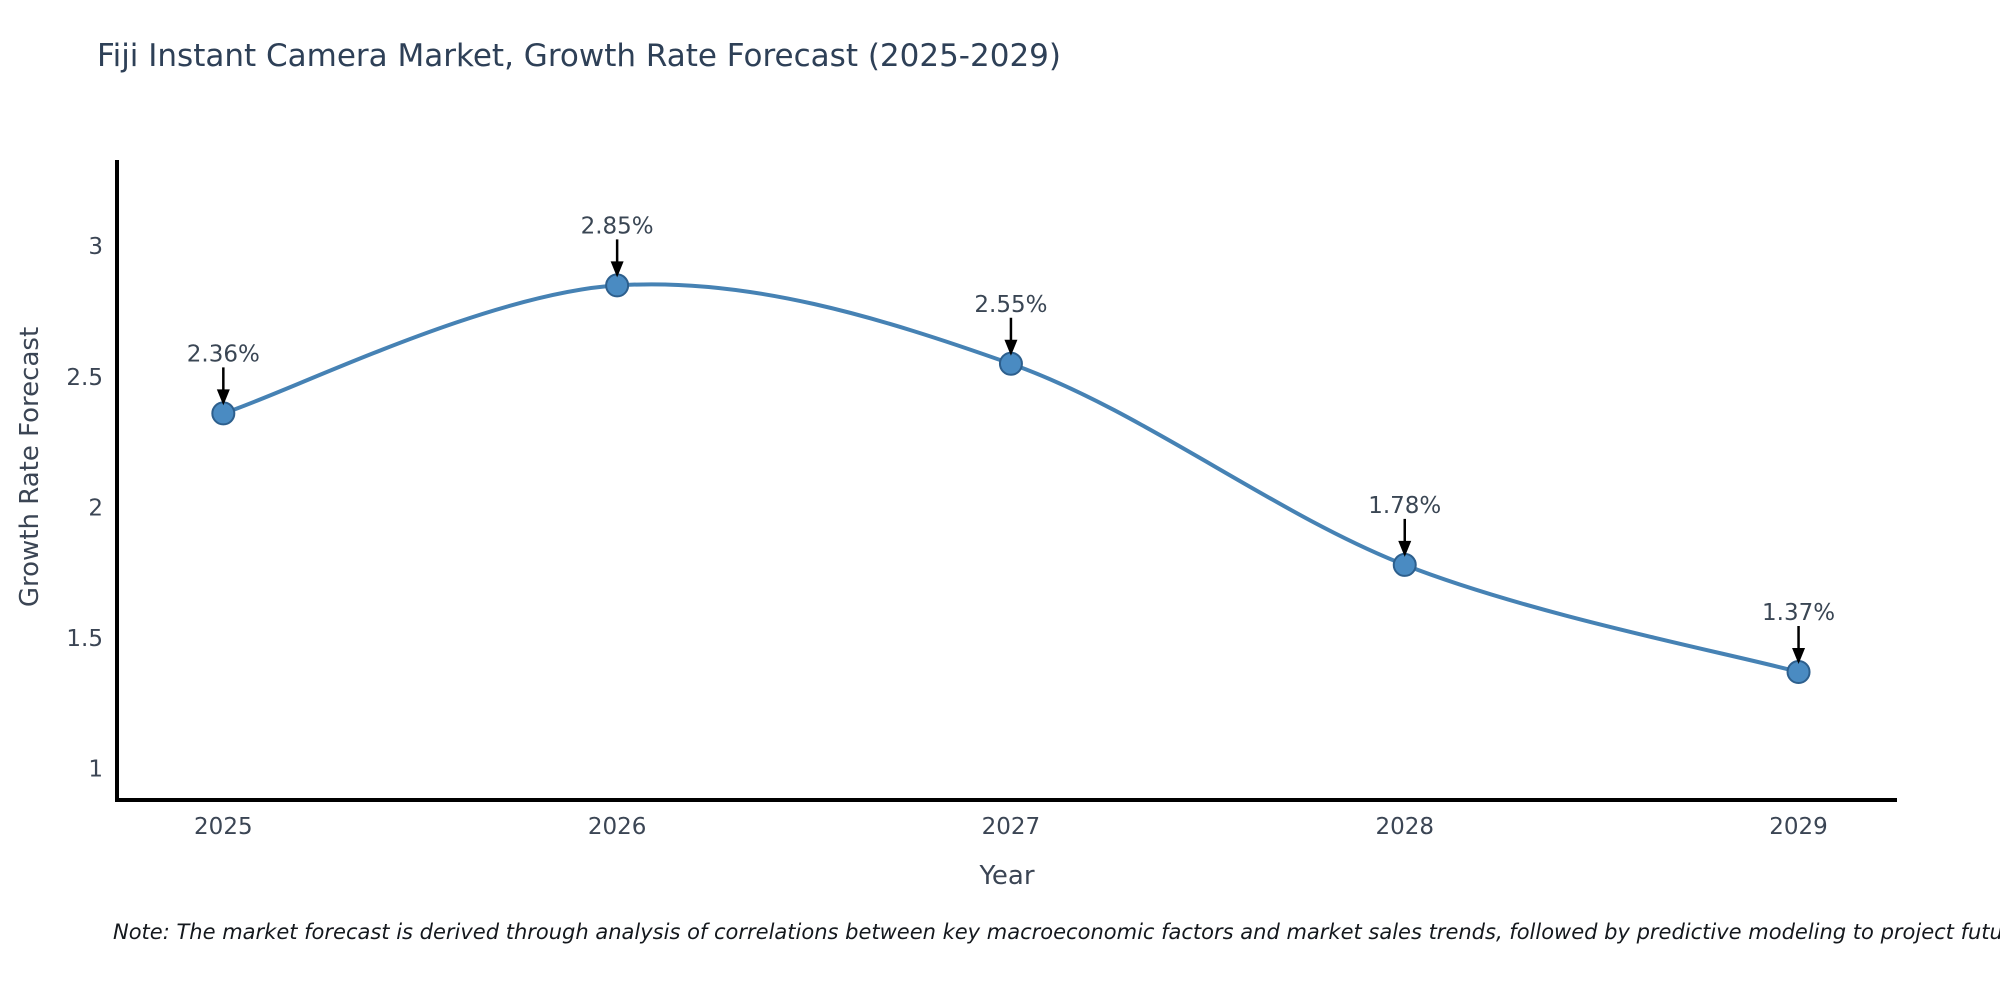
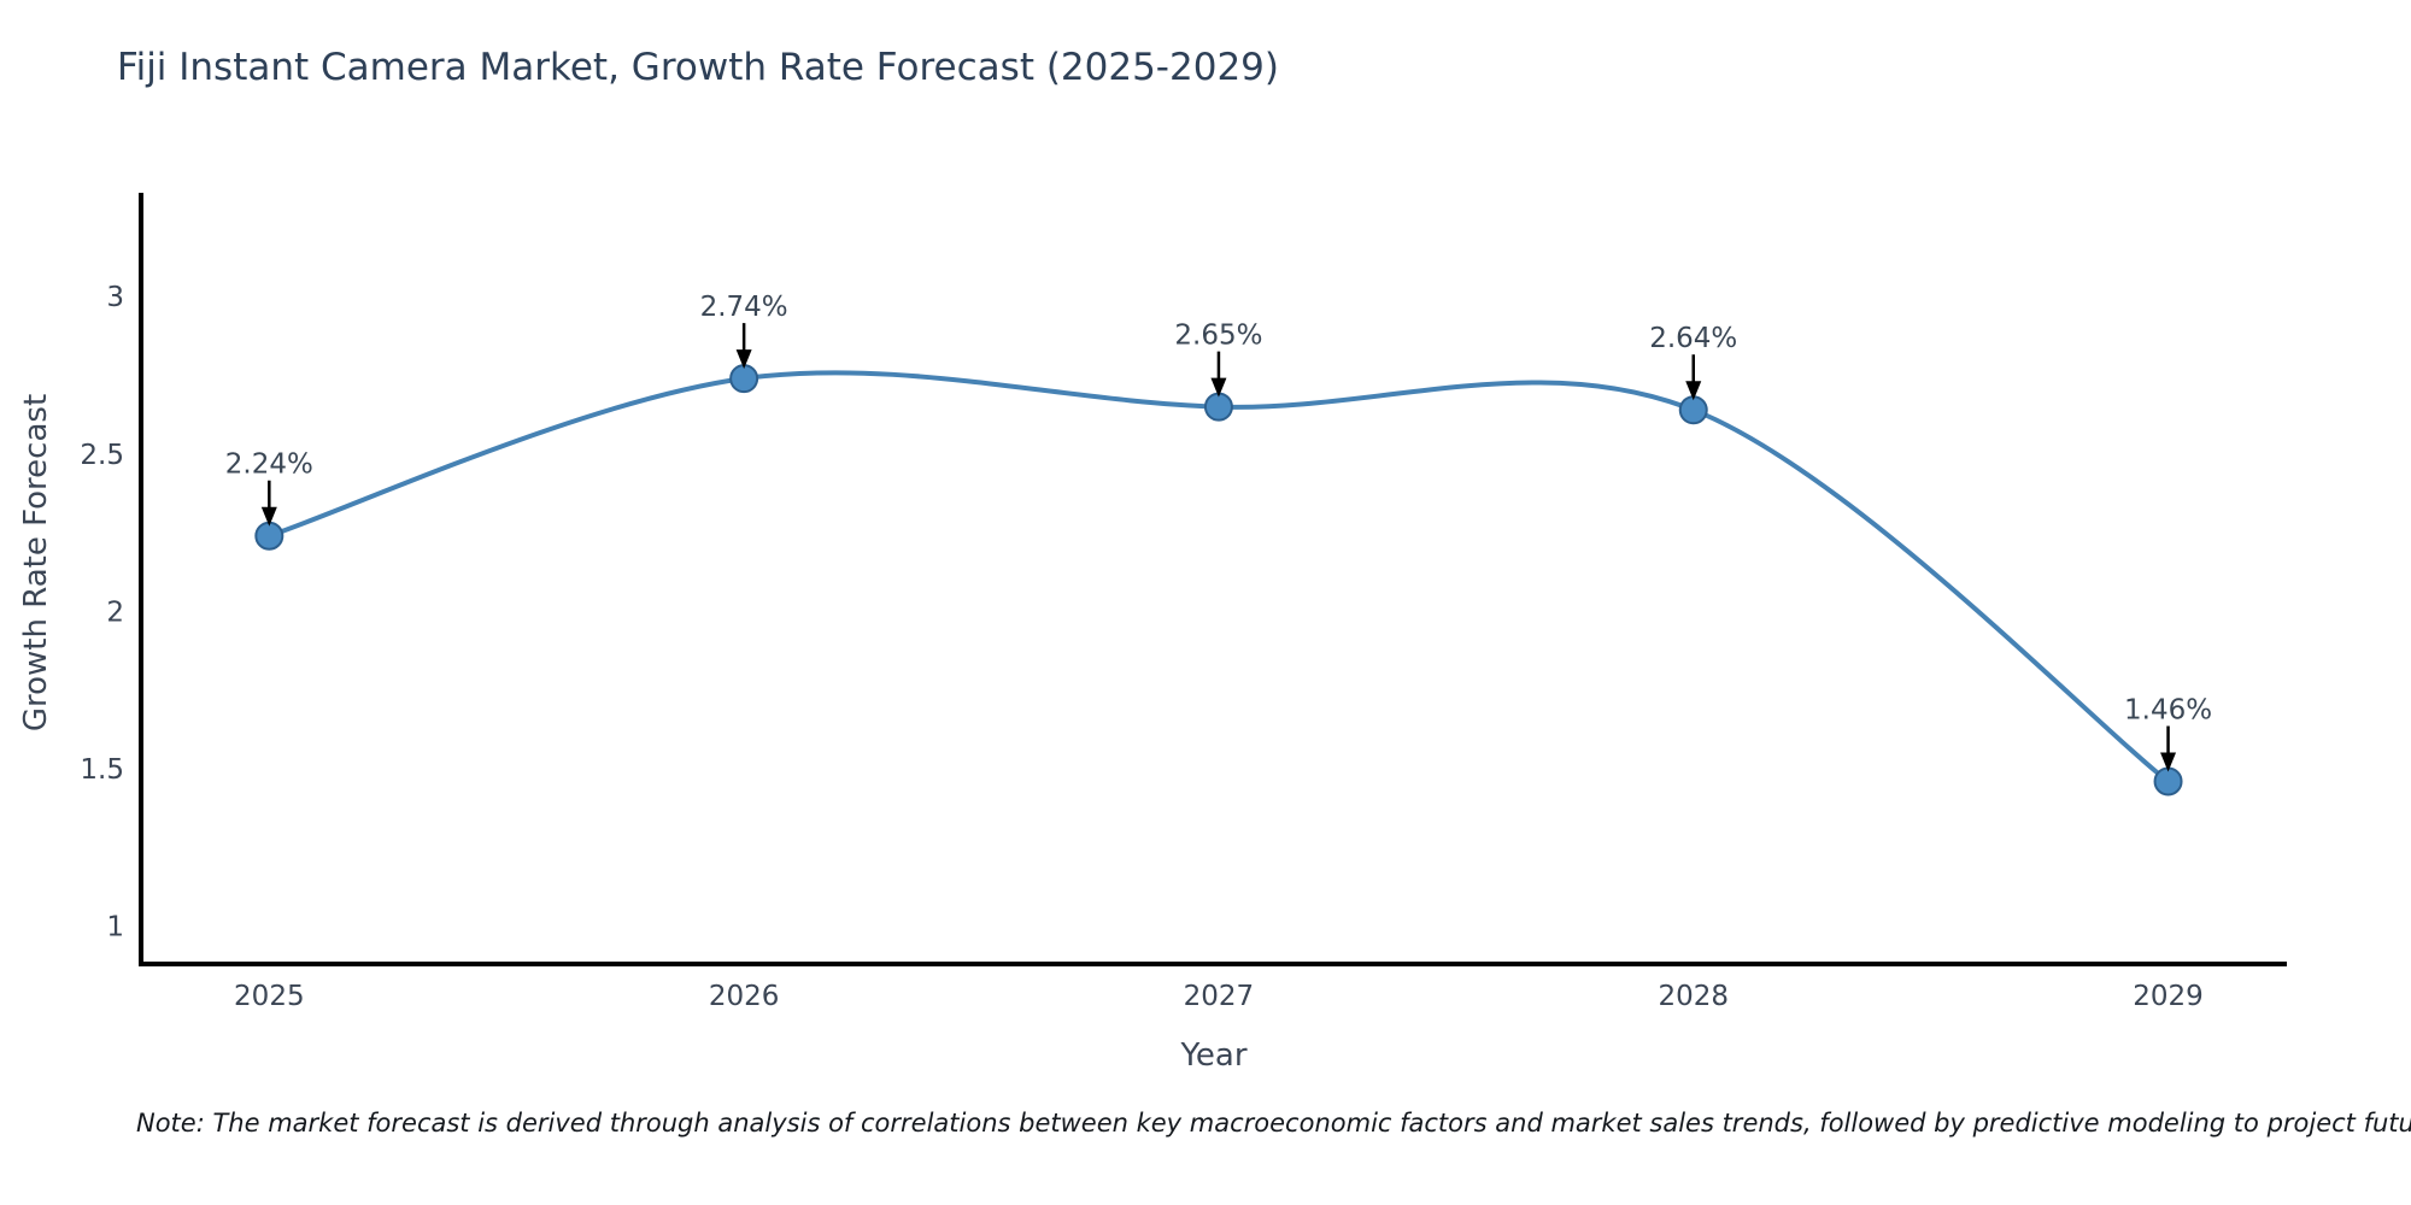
2025: 2.36% -> 2.24%
2026: 2.85% -> 2.74%
2027: 2.55% -> 2.65%
2028: 1.78% -> 2.64%
2029: 1.37% -> 1.46%
